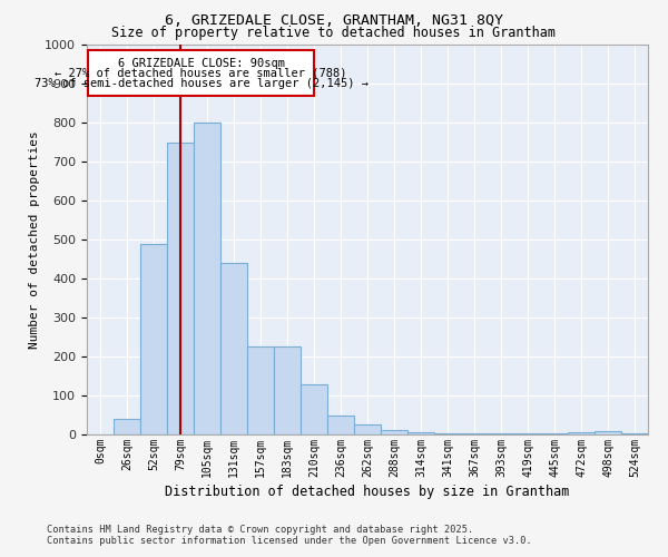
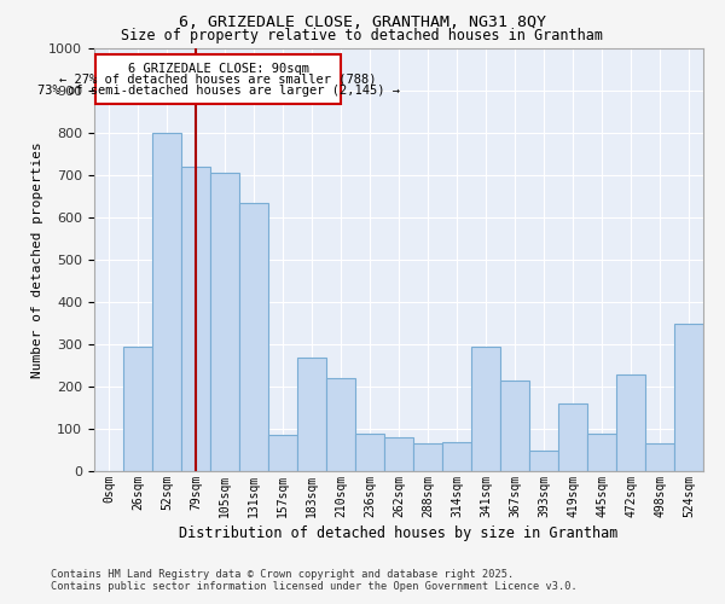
26sqm: 40 -> 295
52sqm: 490 -> 800
79sqm: 750 -> 720
105sqm: 800 -> 705
131sqm: 440 -> 635
157sqm: 225 -> 85
183sqm: 225 -> 270
210sqm: 130 -> 220
236sqm: 50 -> 90
262sqm: 25 -> 80
288sqm: 12 -> 65
314sqm: 7 -> 70
341sqm: 4 -> 295
367sqm: 4 -> 215
393sqm: 3 -> 50
419sqm: 2 -> 160
445sqm: 2 -> 90
472sqm: 5 -> 230
498sqm: 10 -> 65
524sqm: 2 -> 350
